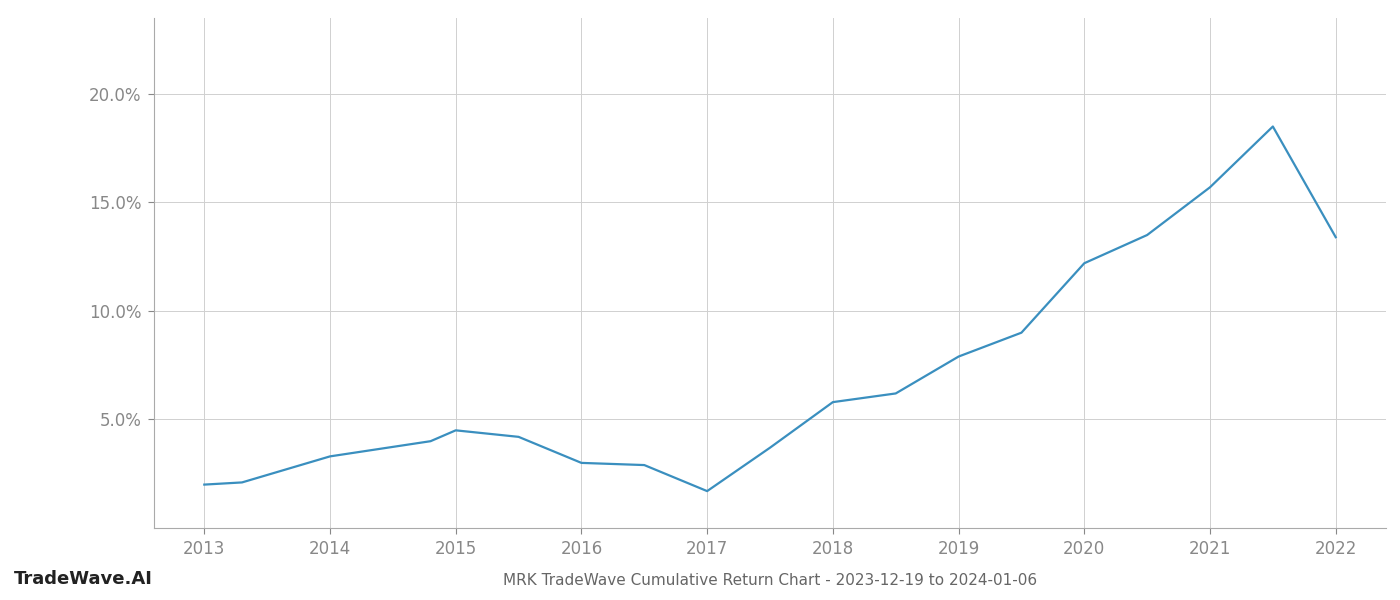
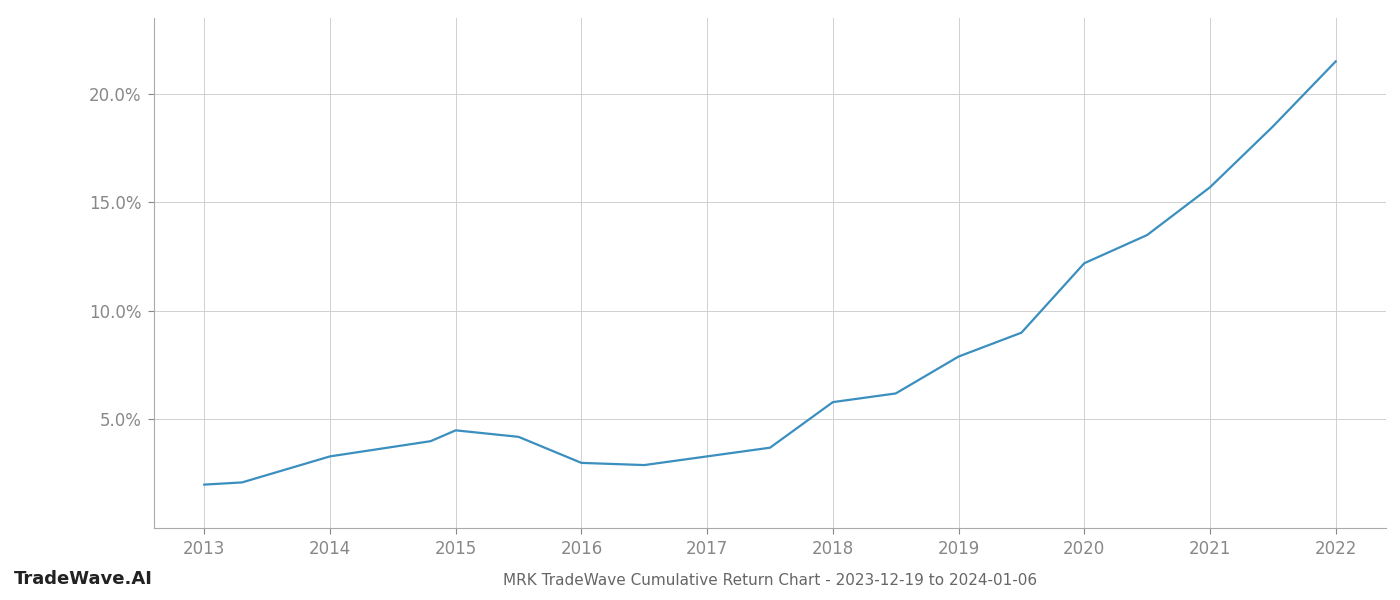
2017: 1.7% -> 3.3%
2022: 13.4% -> 21.5%
